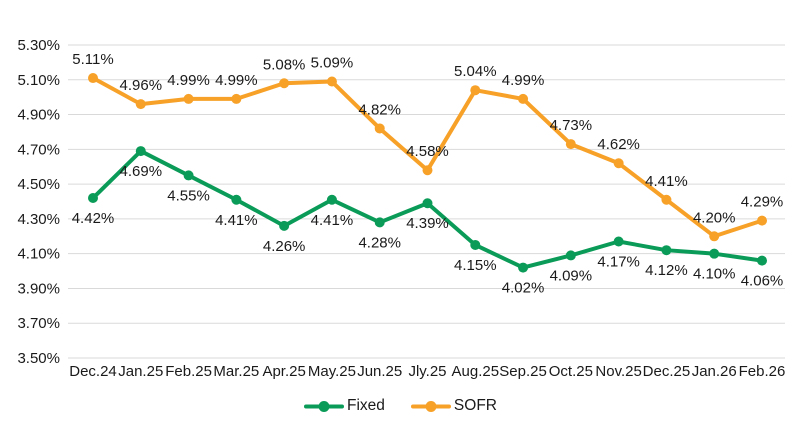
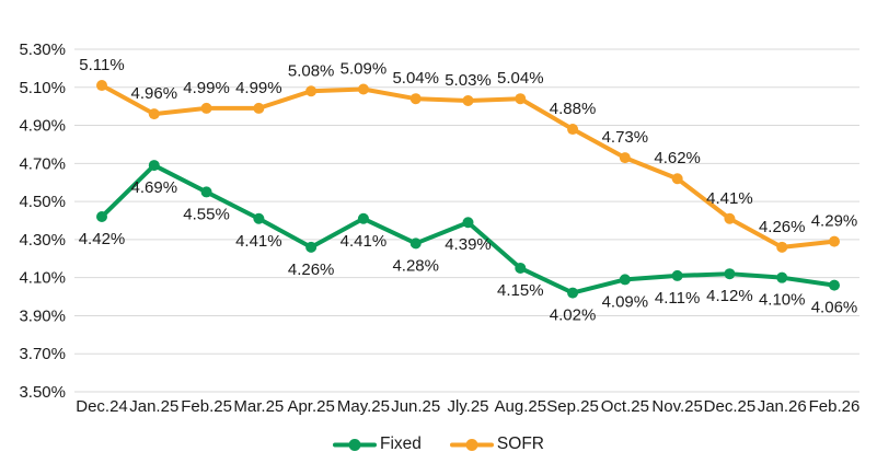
SOFR/Jun.25: 4.82% -> 5.04%
SOFR/Jly.25: 4.58% -> 5.03%
SOFR/Sep.25: 4.99% -> 4.88%
Fixed/Nov.25: 4.17% -> 4.11%
SOFR/Jan.26: 4.20% -> 4.26%
